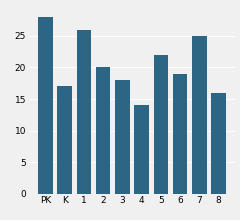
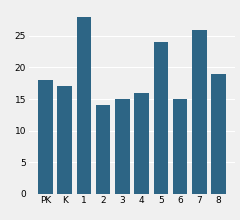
PK: 28 -> 18
1: 26 -> 28
2: 20 -> 14
3: 18 -> 15
4: 14 -> 16
5: 22 -> 24
6: 19 -> 15
7: 25 -> 26
8: 16 -> 19
